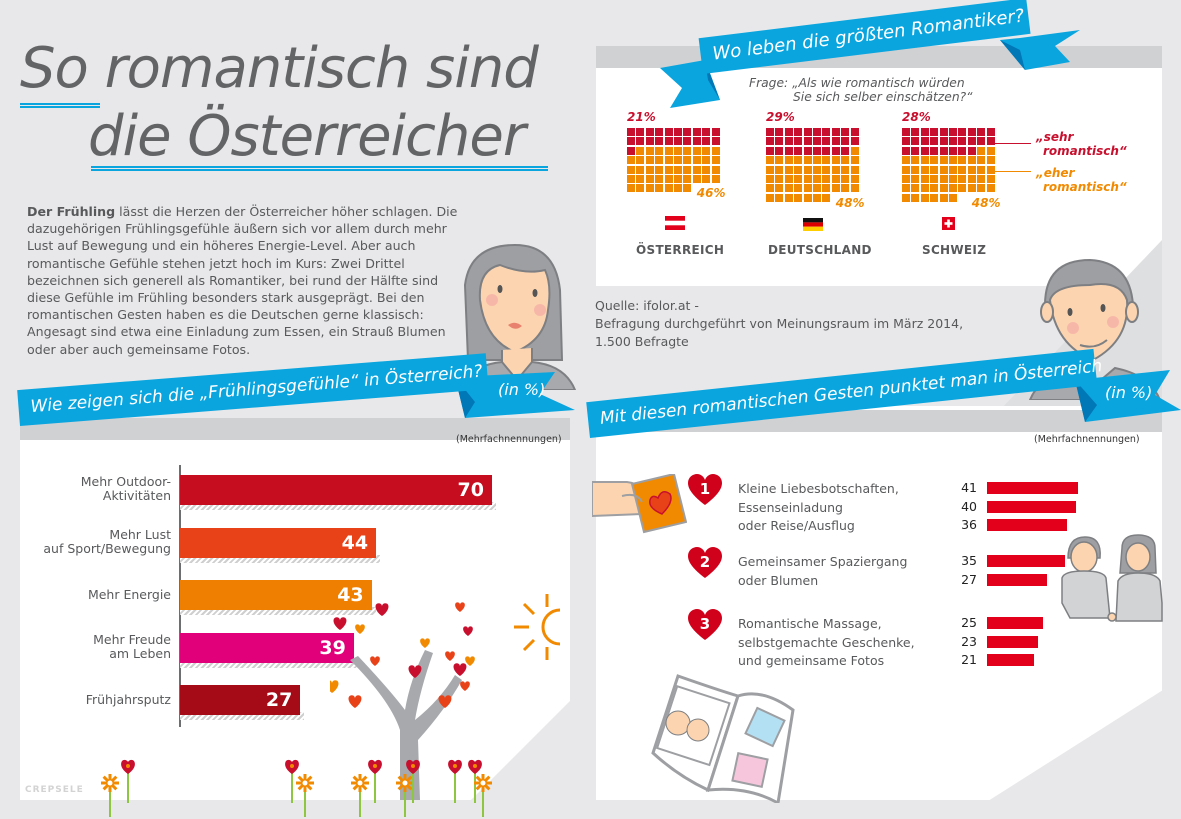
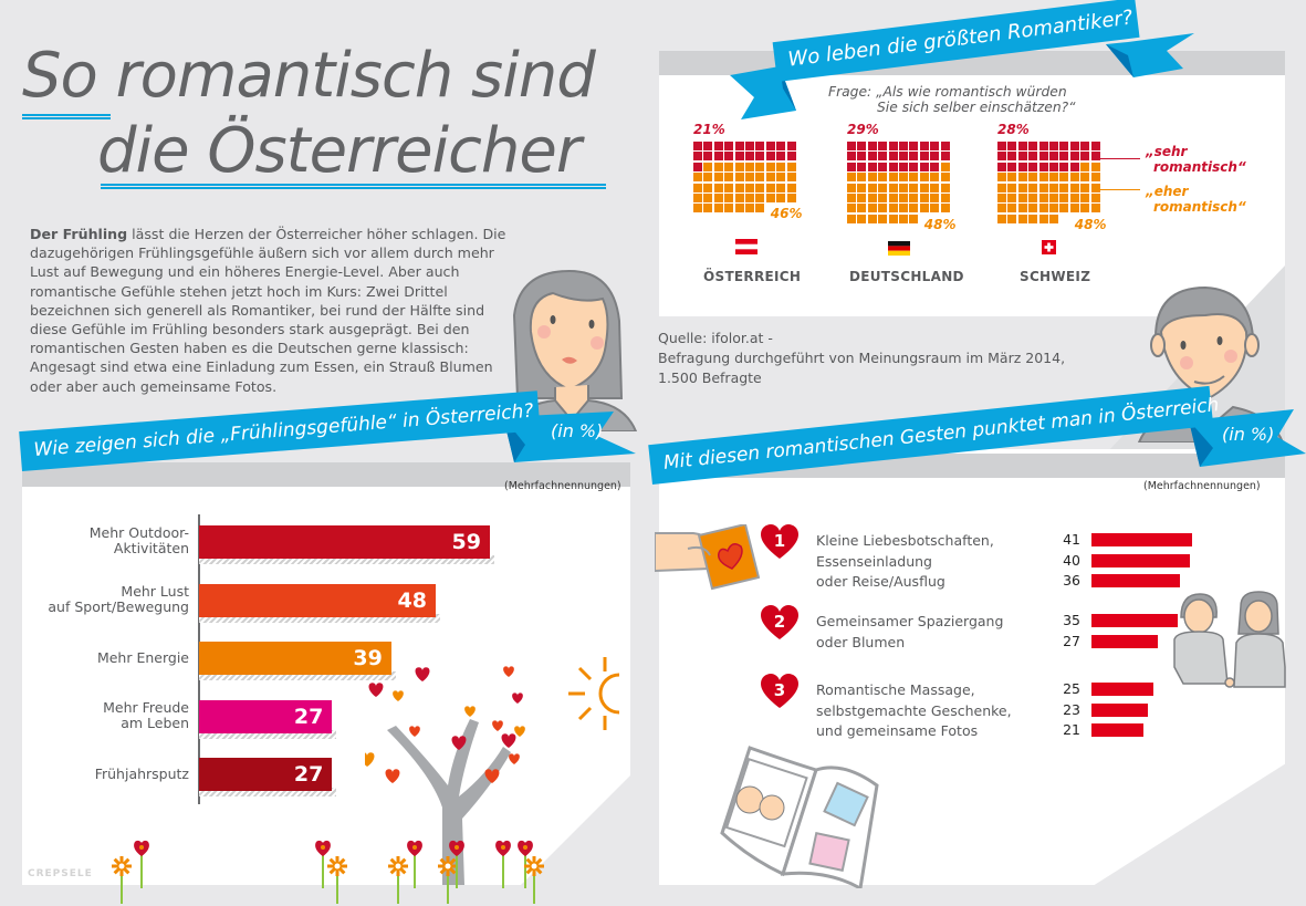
Wie zeigen sich die „Frühlingsgefühle“ in Österreich?/Mehr Outdoor- Aktivitäten: 70 -> 59
Wie zeigen sich die „Frühlingsgefühle“ in Österreich?/Mehr Lust auf Sport/Bewegung: 44 -> 48
Wie zeigen sich die „Frühlingsgefühle“ in Österreich?/Mehr Energie: 43 -> 39
Wie zeigen sich die „Frühlingsgefühle“ in Österreich?/Mehr Freude am Leben: 39 -> 27
